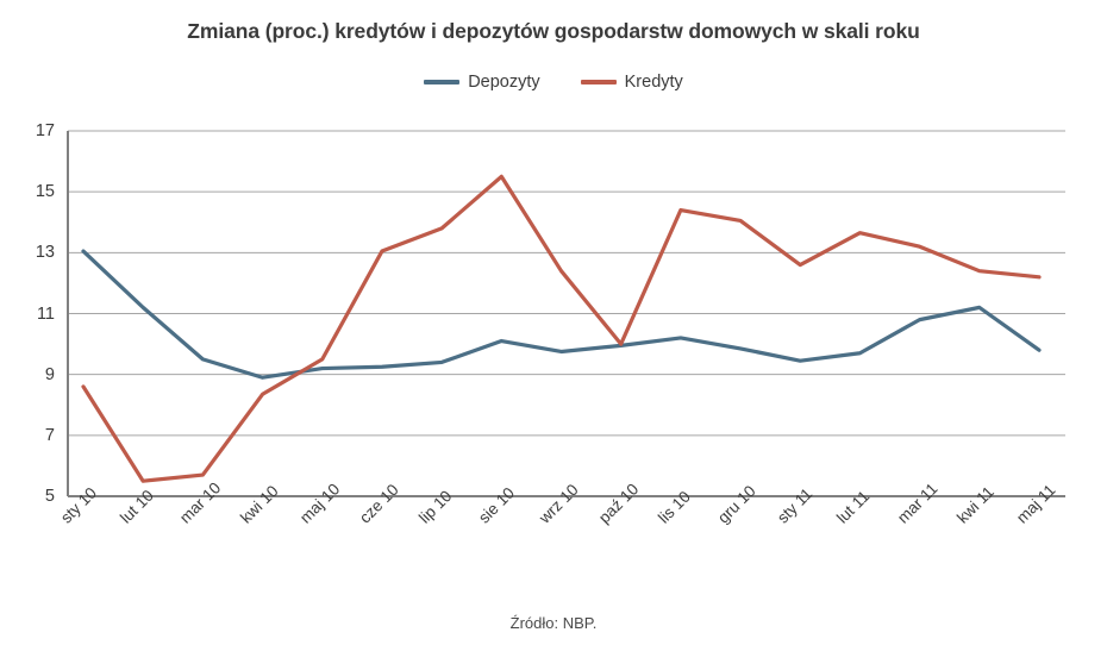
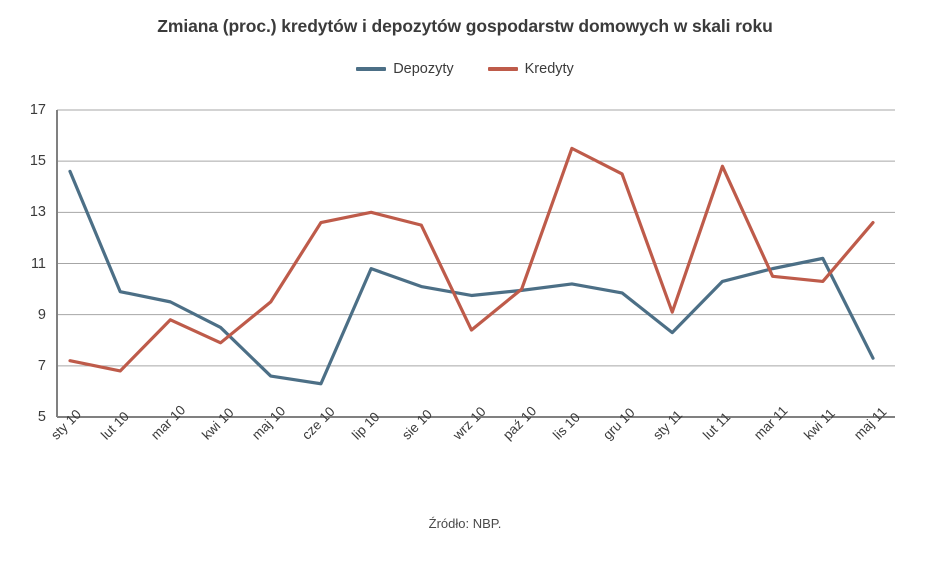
Depozyty/sty 10: 13.1 -> 14.6
Kredyty/sty 10: 8.6 -> 7.2
Depozyty/lut 10: 11.2 -> 9.9
Kredyty/lut 10: 5.5 -> 6.8
Kredyty/mar 10: 5.7 -> 8.8
Depozyty/kwi 10: 8.9 -> 8.5
Kredyty/kwi 10: 8.3 -> 7.9
Depozyty/maj 10: 9.2 -> 6.6
Depozyty/cze 10: 9.2 -> 6.3
Kredyty/cze 10: 13.1 -> 12.6
Depozyty/lip 10: 9.4 -> 10.8
Kredyty/lip 10: 13.8 -> 13.0
Kredyty/sie 10: 15.5 -> 12.5
Kredyty/wrz 10: 12.4 -> 8.4
Kredyty/lis 10: 14.4 -> 15.5
Kredyty/gru 10: 14.1 -> 14.5
Depozyty/sty 11: 9.4 -> 8.3
Kredyty/sty 11: 12.6 -> 9.1
Depozyty/lut 11: 9.7 -> 10.3
Kredyty/lut 11: 13.7 -> 14.8
Kredyty/mar 11: 13.2 -> 10.5
Kredyty/kwi 11: 12.4 -> 10.3
Depozyty/maj 11: 9.8 -> 7.3
Kredyty/maj 11: 12.2 -> 12.6
